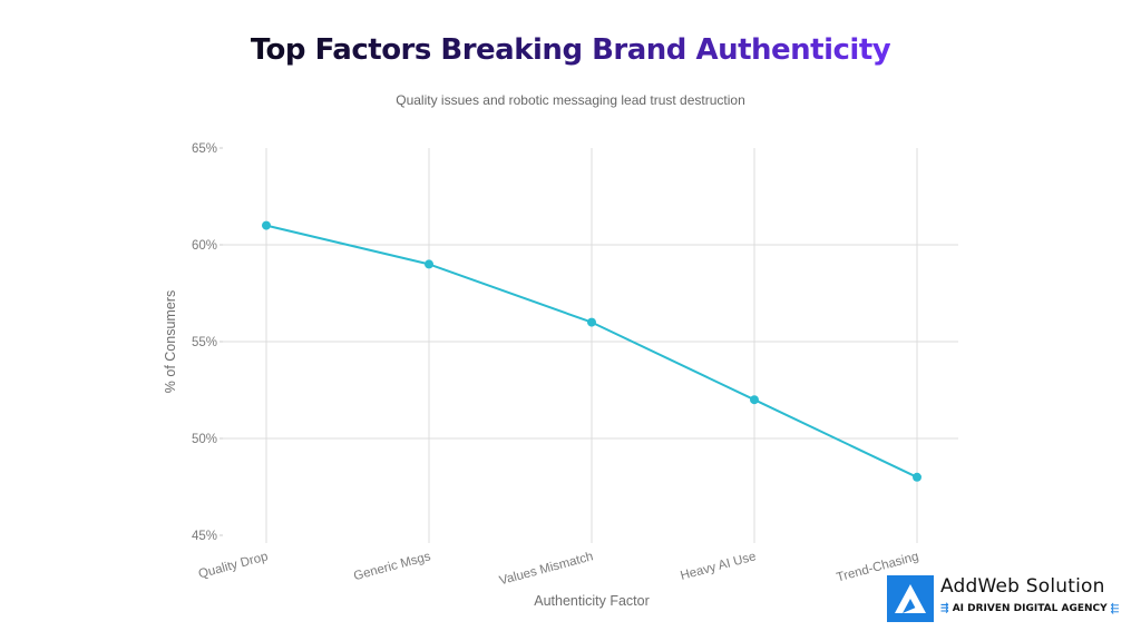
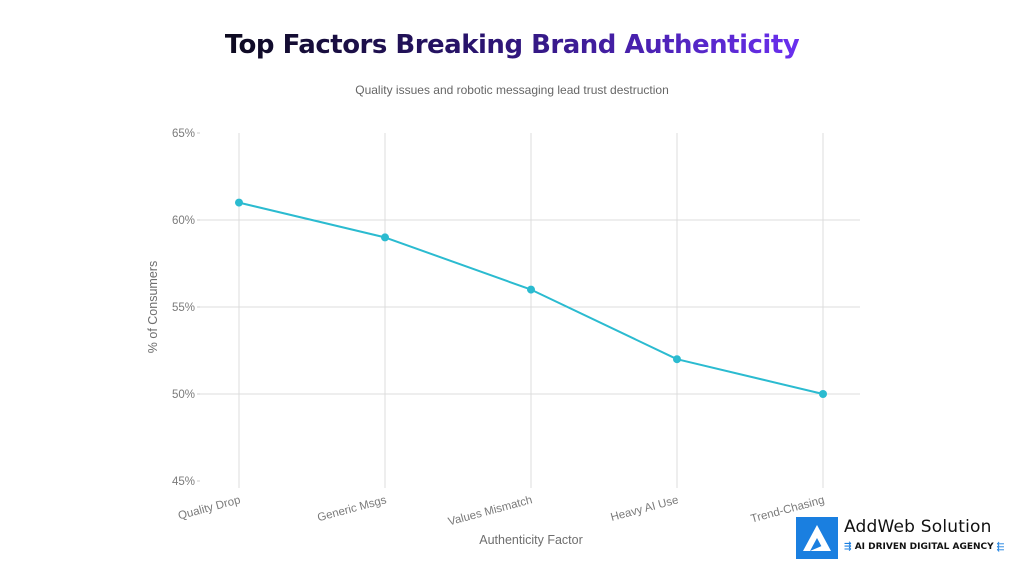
Trend-Chasing: 48% -> 50%
